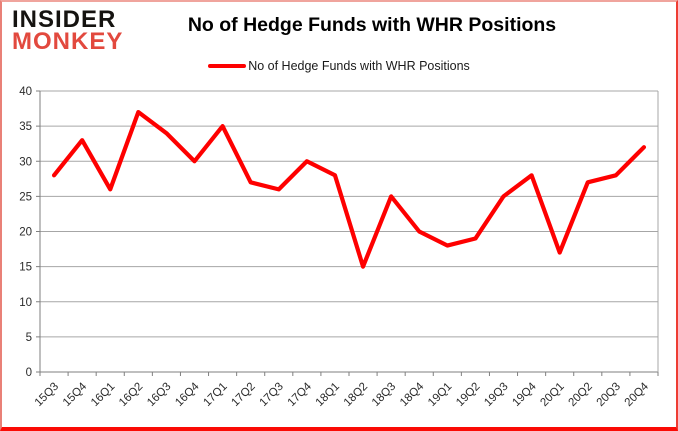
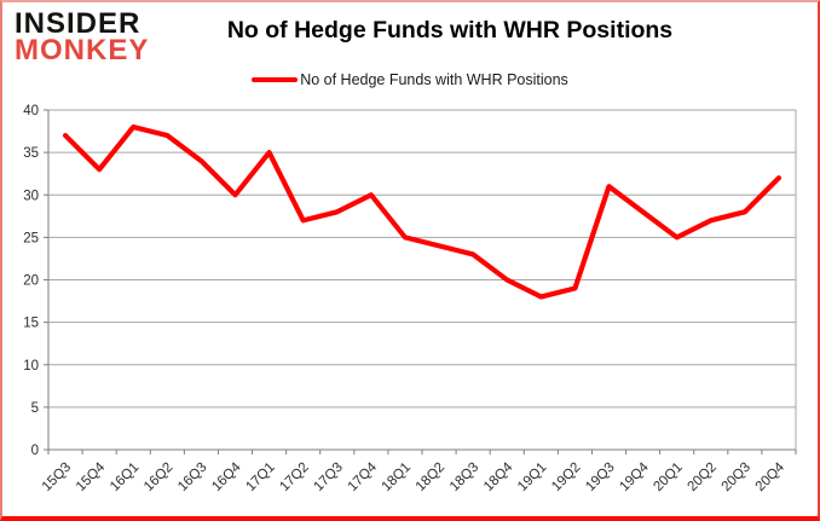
15Q3: 28 -> 37
16Q1: 26 -> 38
17Q3: 26 -> 28
18Q1: 28 -> 25
18Q2: 15 -> 24
18Q3: 25 -> 23
19Q3: 25 -> 31
20Q1: 17 -> 25
